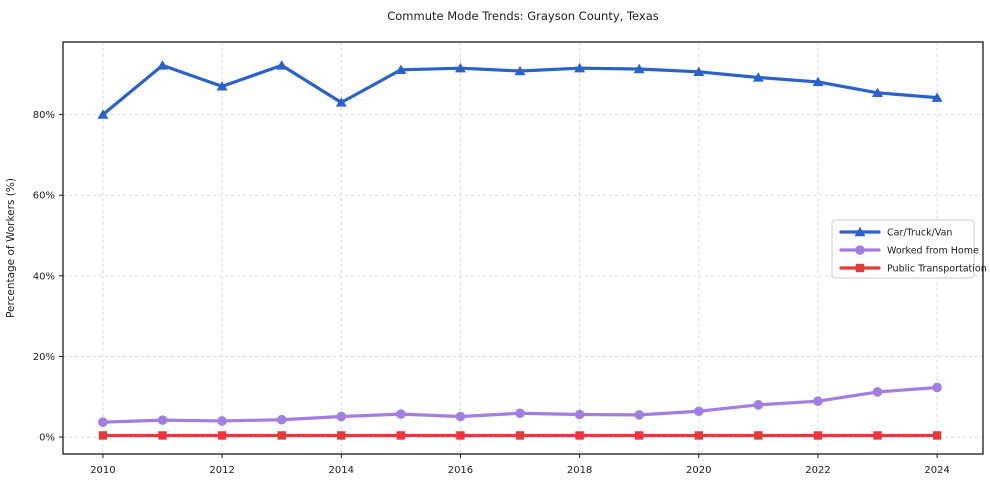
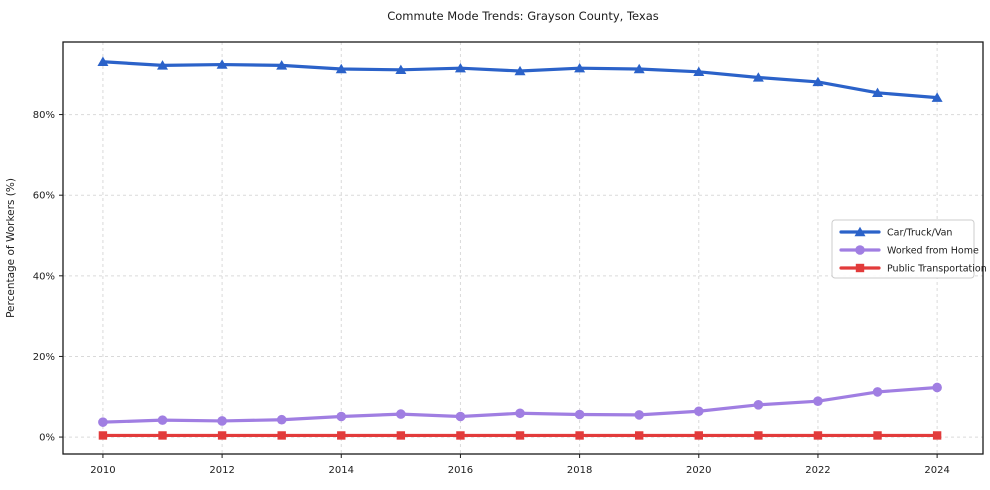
Car/Truck/Van/2010: 80% -> 93%
Car/Truck/Van/2012: 87% -> 92%
Car/Truck/Van/2014: 83% -> 91%
